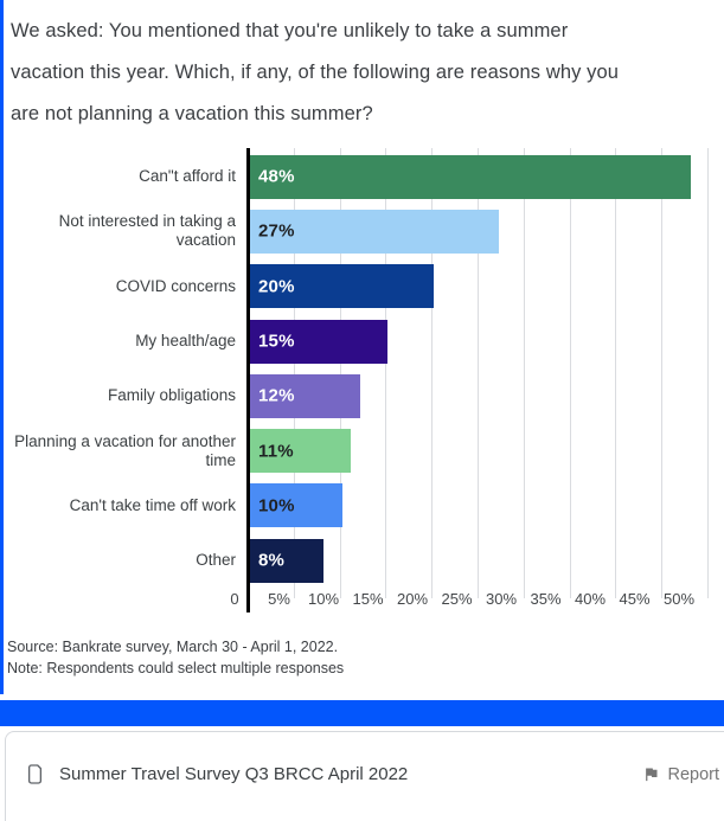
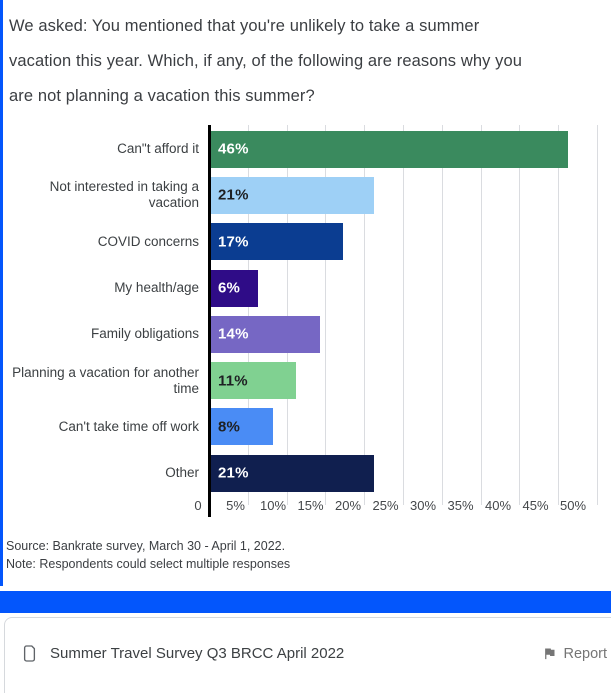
Can"t afford it: 48% -> 46%
Not interested in taking a vacation: 27% -> 21%
COVID concerns: 20% -> 17%
My health/age: 15% -> 6%
Family obligations: 12% -> 14%
Can't take time off work: 10% -> 8%
Other: 8% -> 21%
